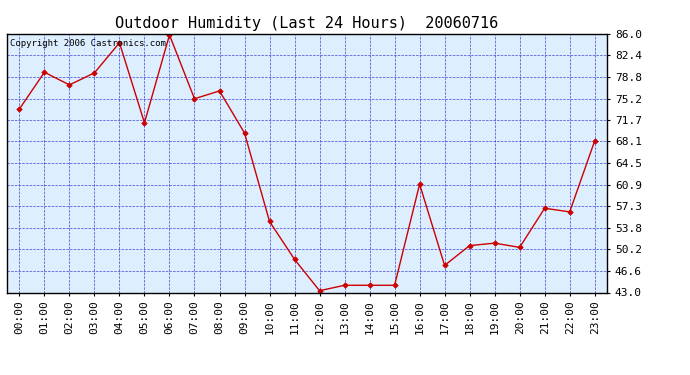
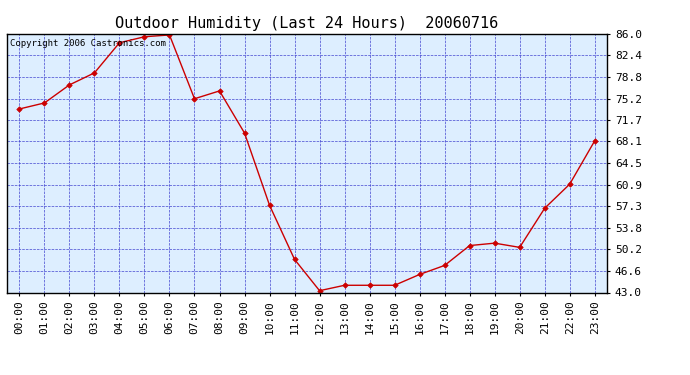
01:00: 79.6 -> 74.5
05:00: 71.2 -> 85.5
10:00: 54.8 -> 57.5
16:00: 61.0 -> 46.0
22:00: 56.4 -> 61.0
